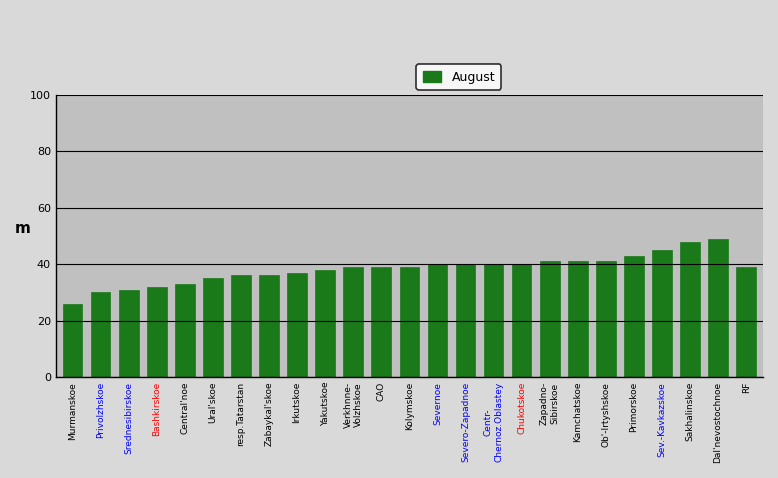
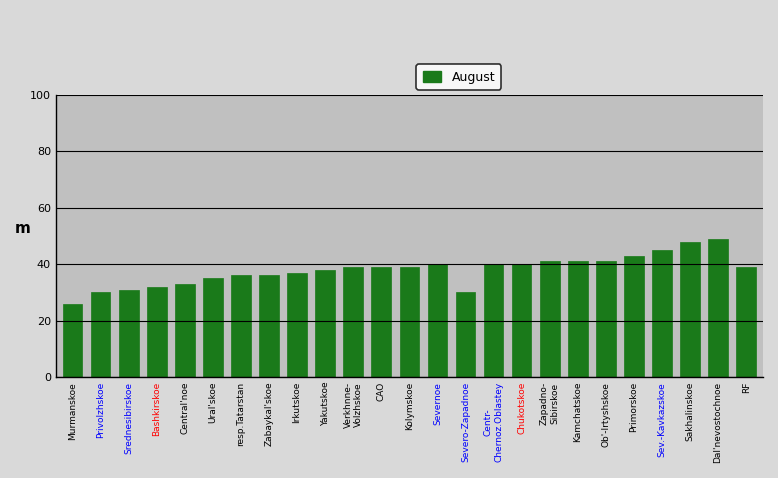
Severo-Zapadnoe: 40 -> 30
